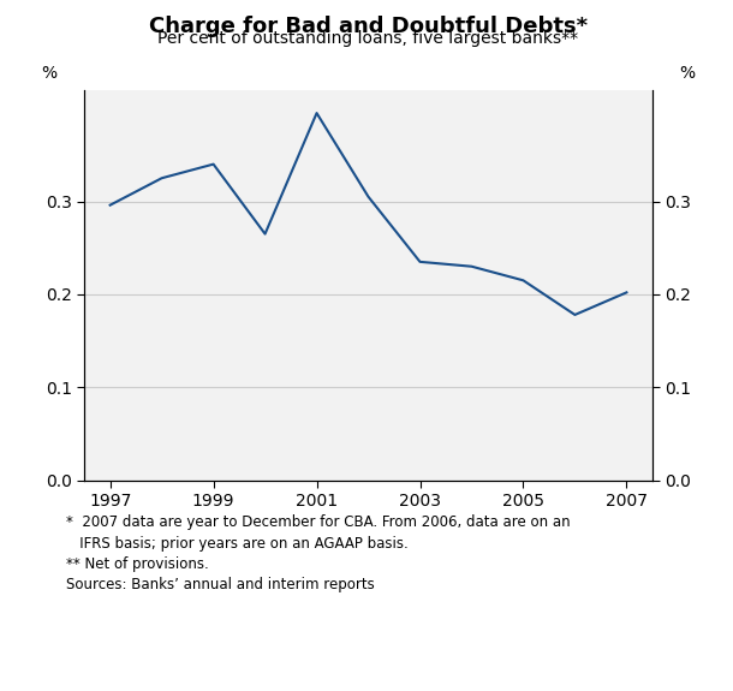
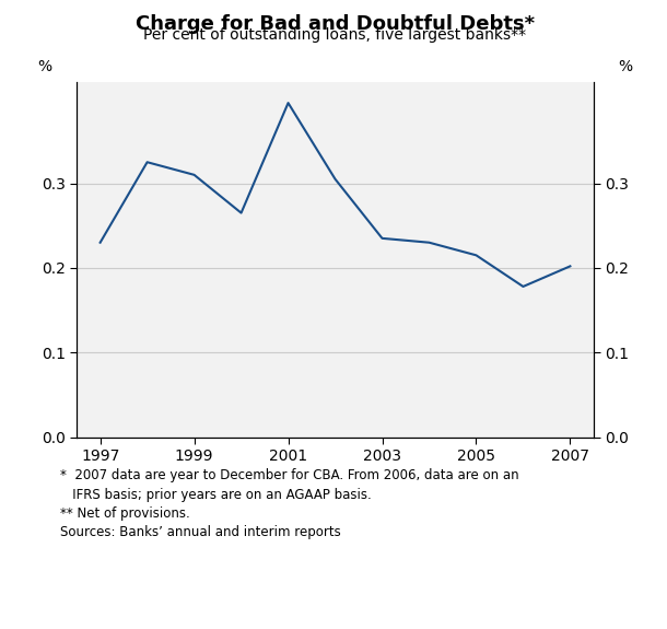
1997: 0.296 -> 0.230
1999: 0.340 -> 0.310
